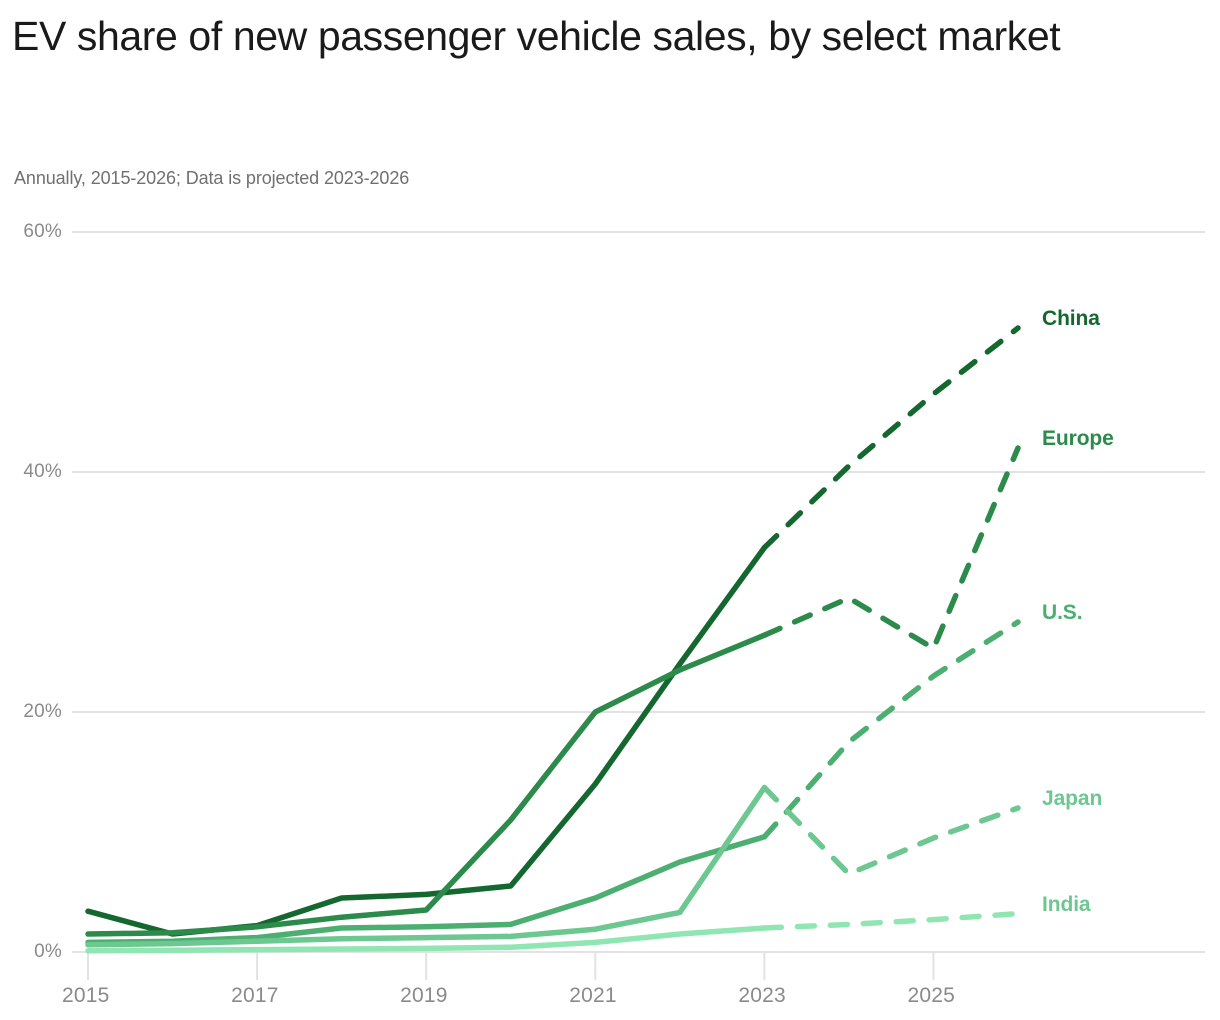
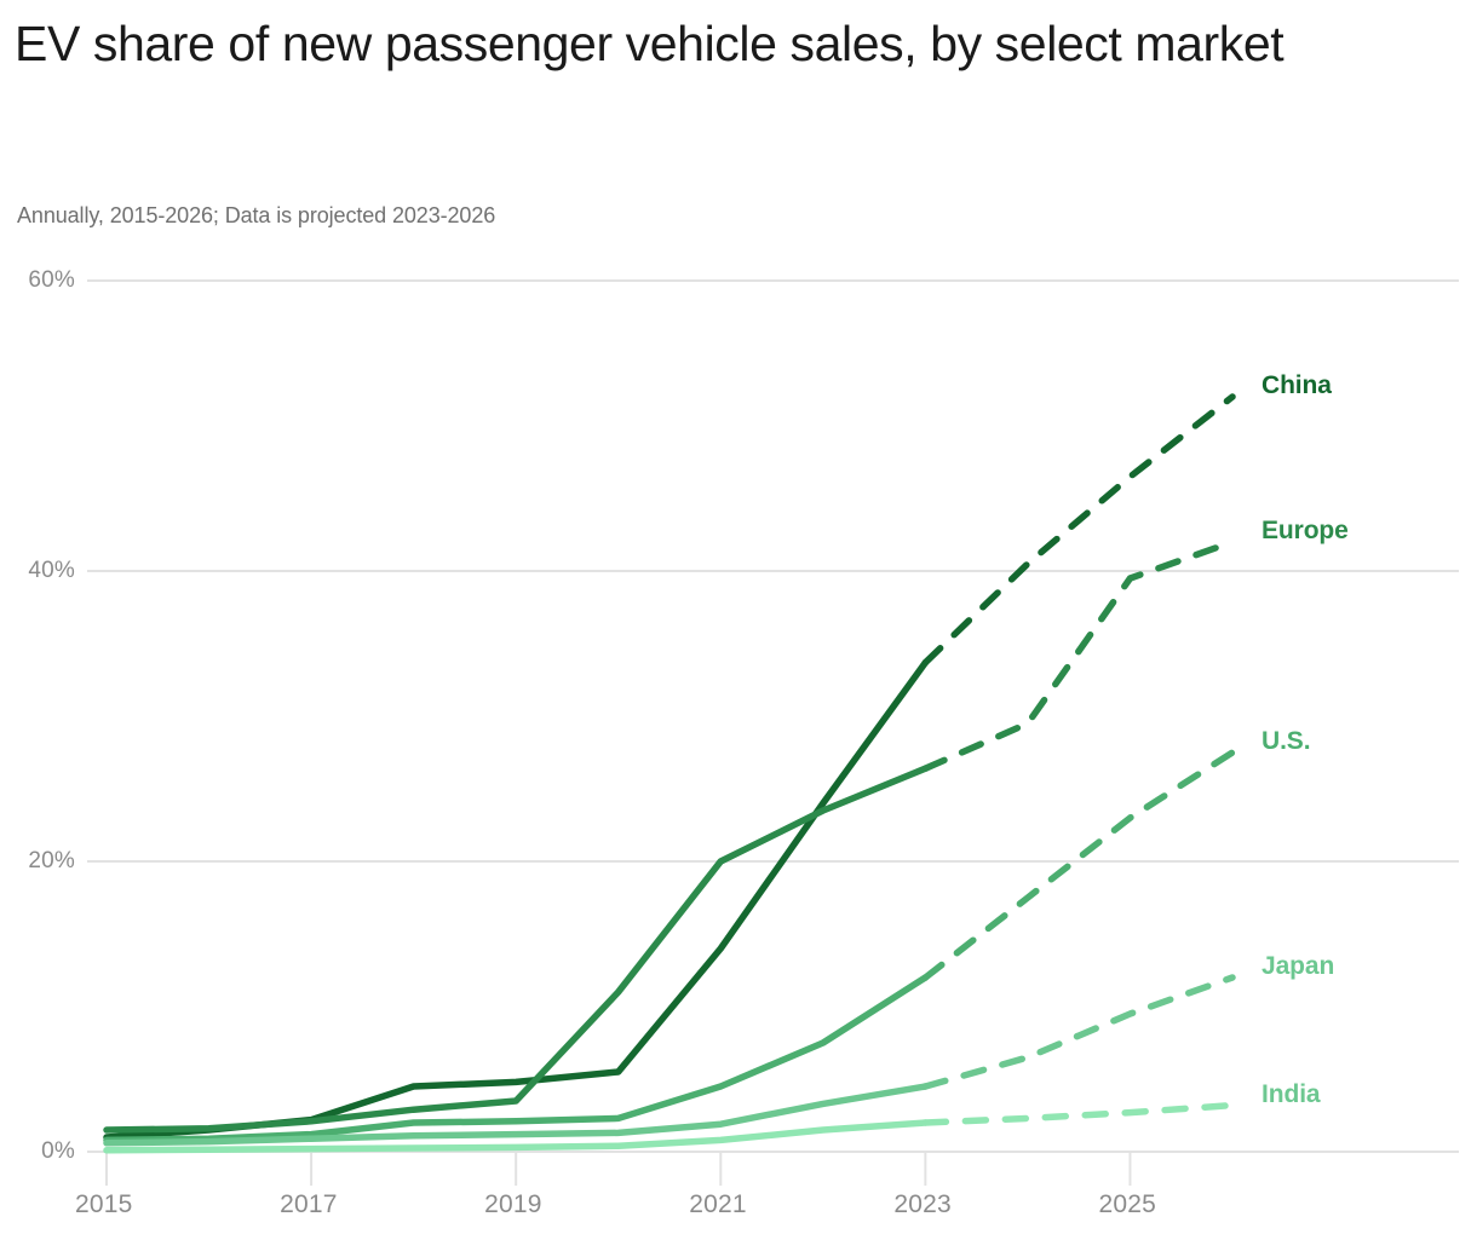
China/2015: 3.4% -> 1.0%
U.S./2023: 9.6% -> 12.0%
Japan/2023: 13.7% -> 4.5%
Europe/2025: 25.3% -> 39.5%
